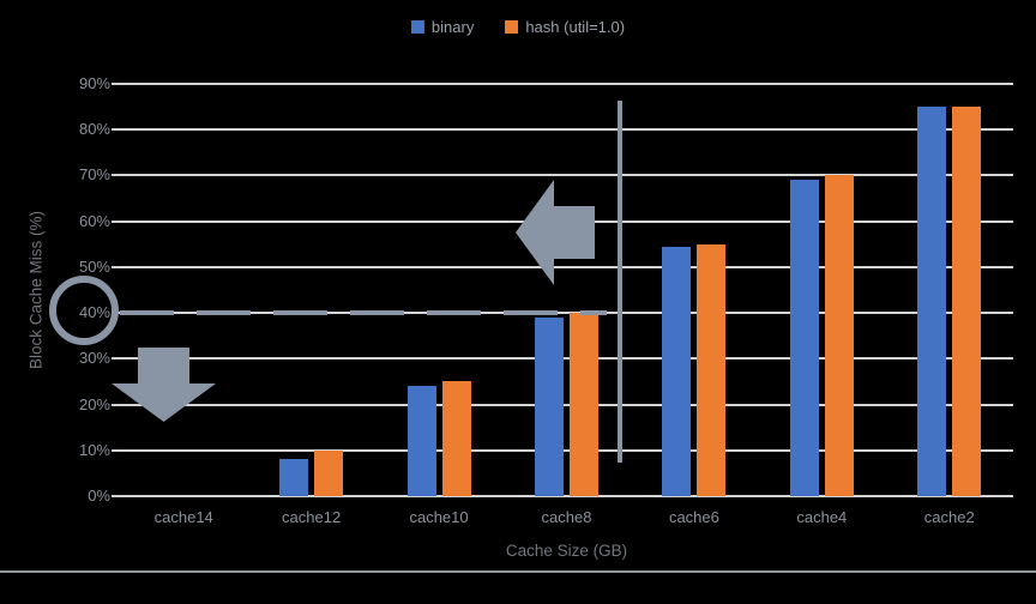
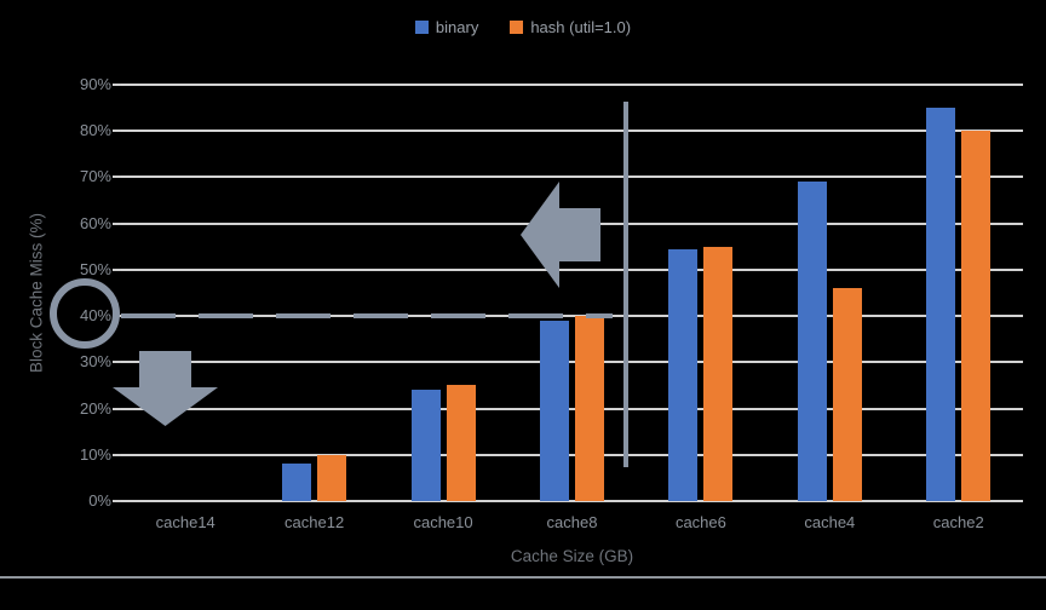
hash (util=1.0)/cache4: 70% -> 46%
hash (util=1.0)/cache2: 85% -> 80%
